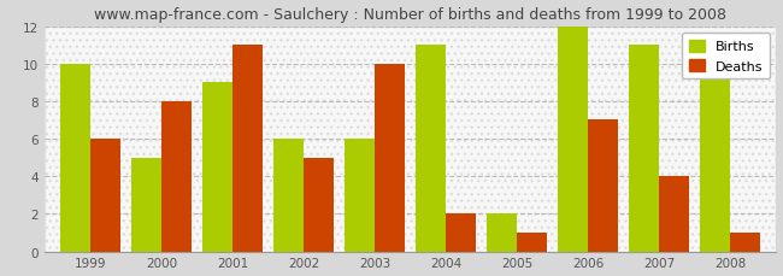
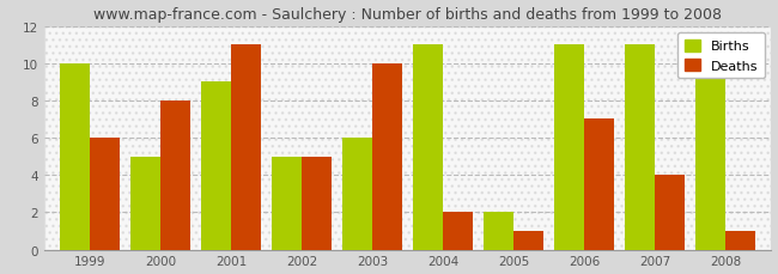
Births/2002: 6 -> 5
Births/2006: 12 -> 11
